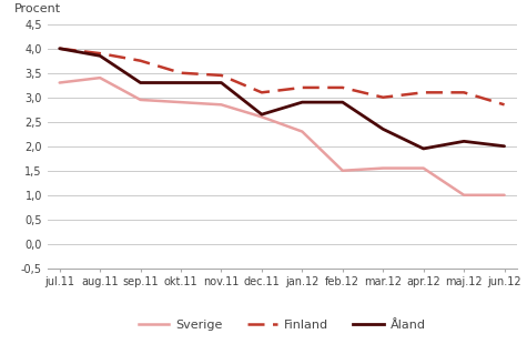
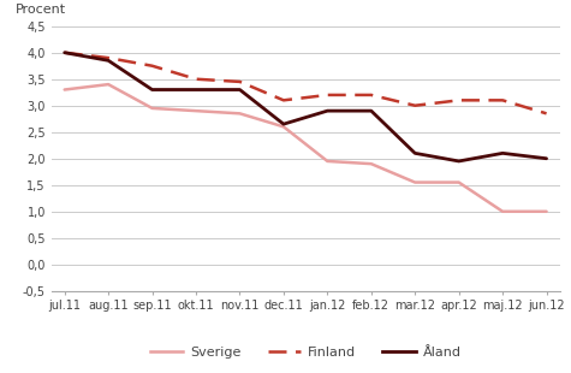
Sverige/jan.12: 2,30 -> 1,95
Sverige/feb.12: 1,50 -> 1,90
Åland/mar.12: 2,35 -> 2,10
